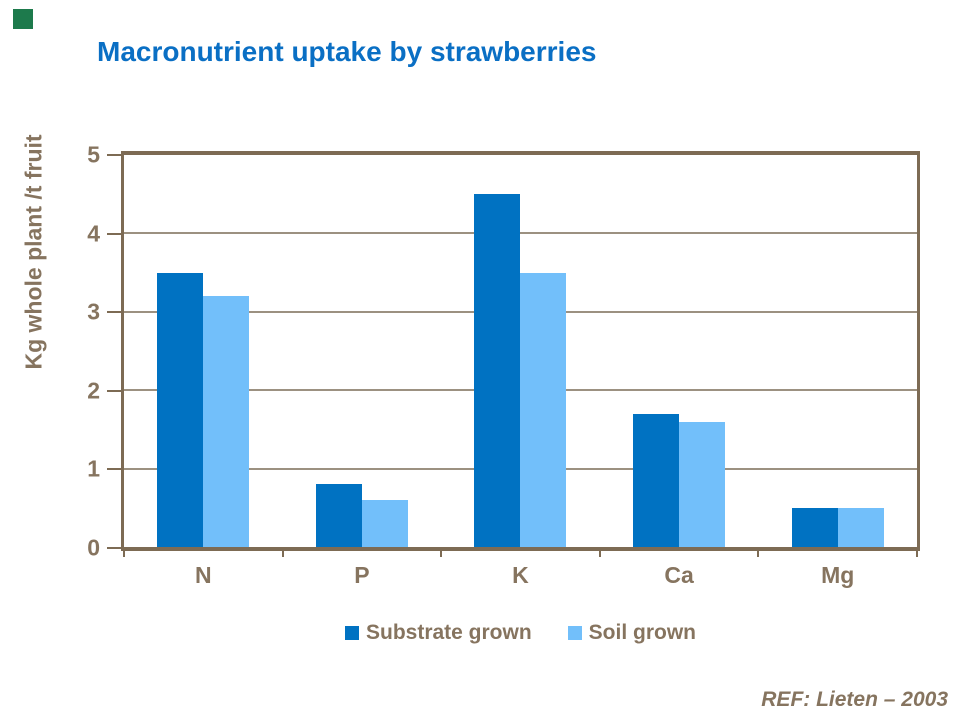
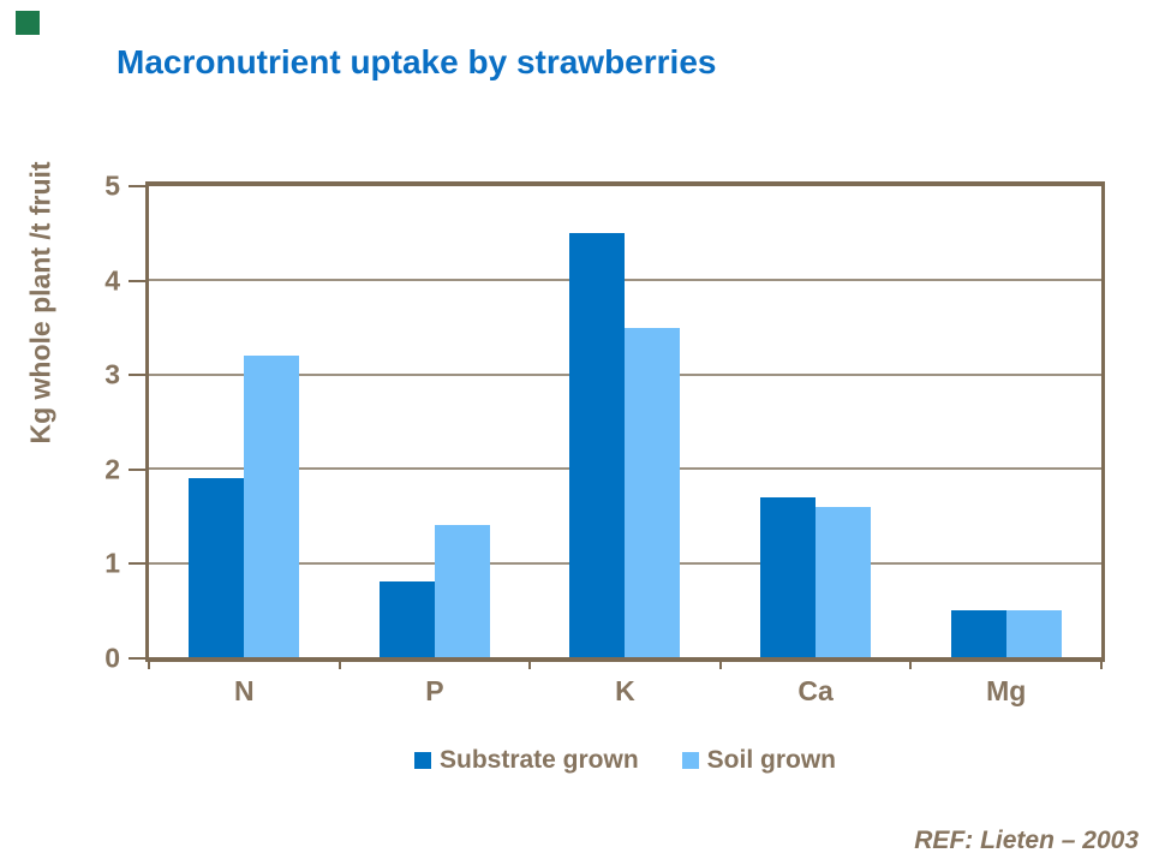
Substrate grown/N: 3.5 -> 1.9
Soil grown/P: 0.6 -> 1.4
